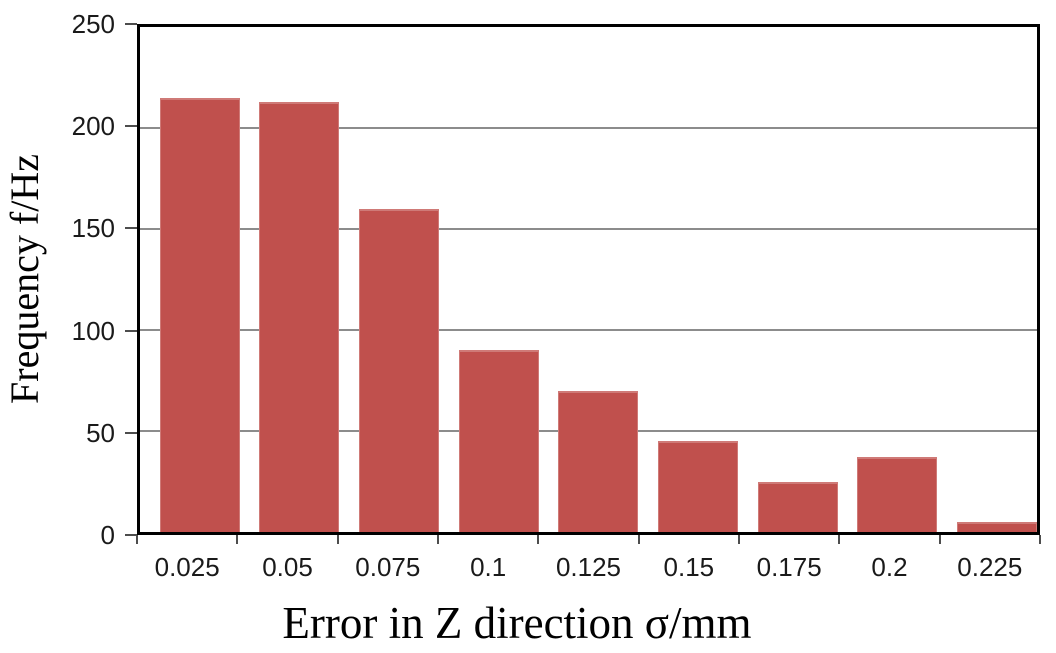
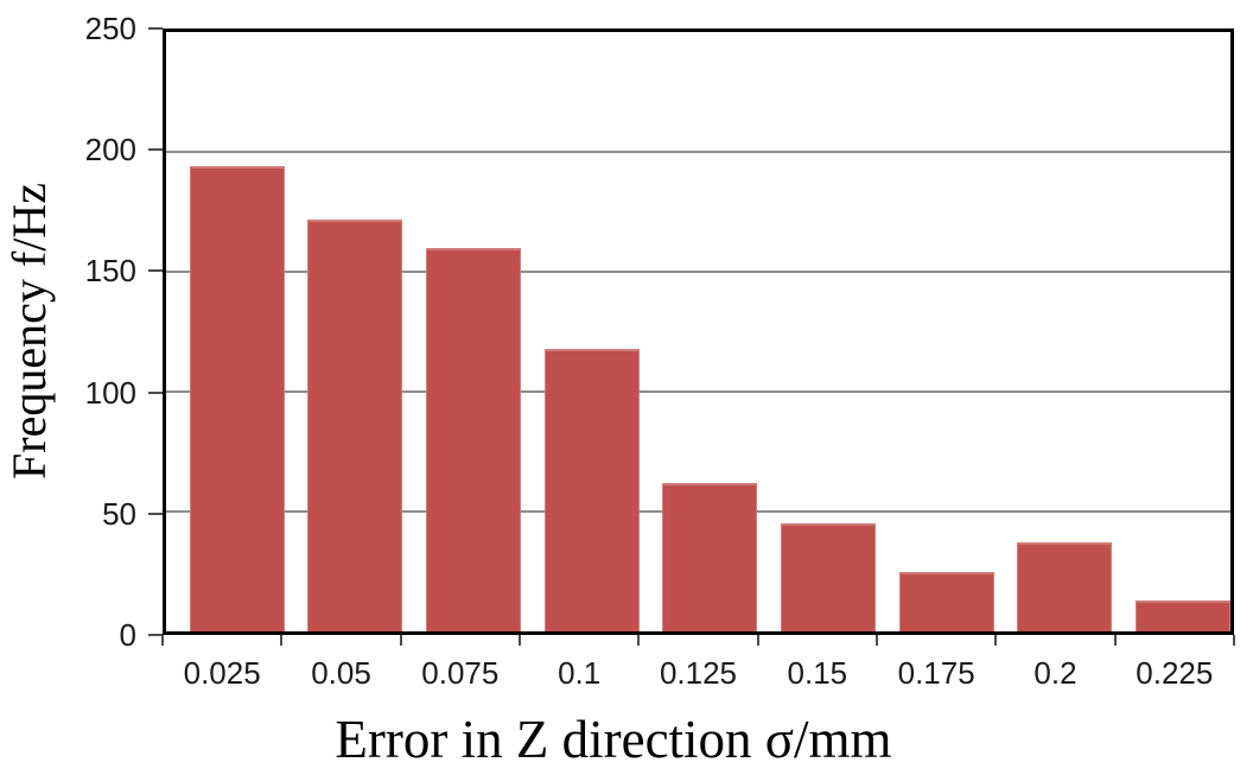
0.025: 215 -> 194
0.05: 213 -> 172
0.1: 90 -> 118
0.125: 70 -> 62
0.225: 5 -> 13
